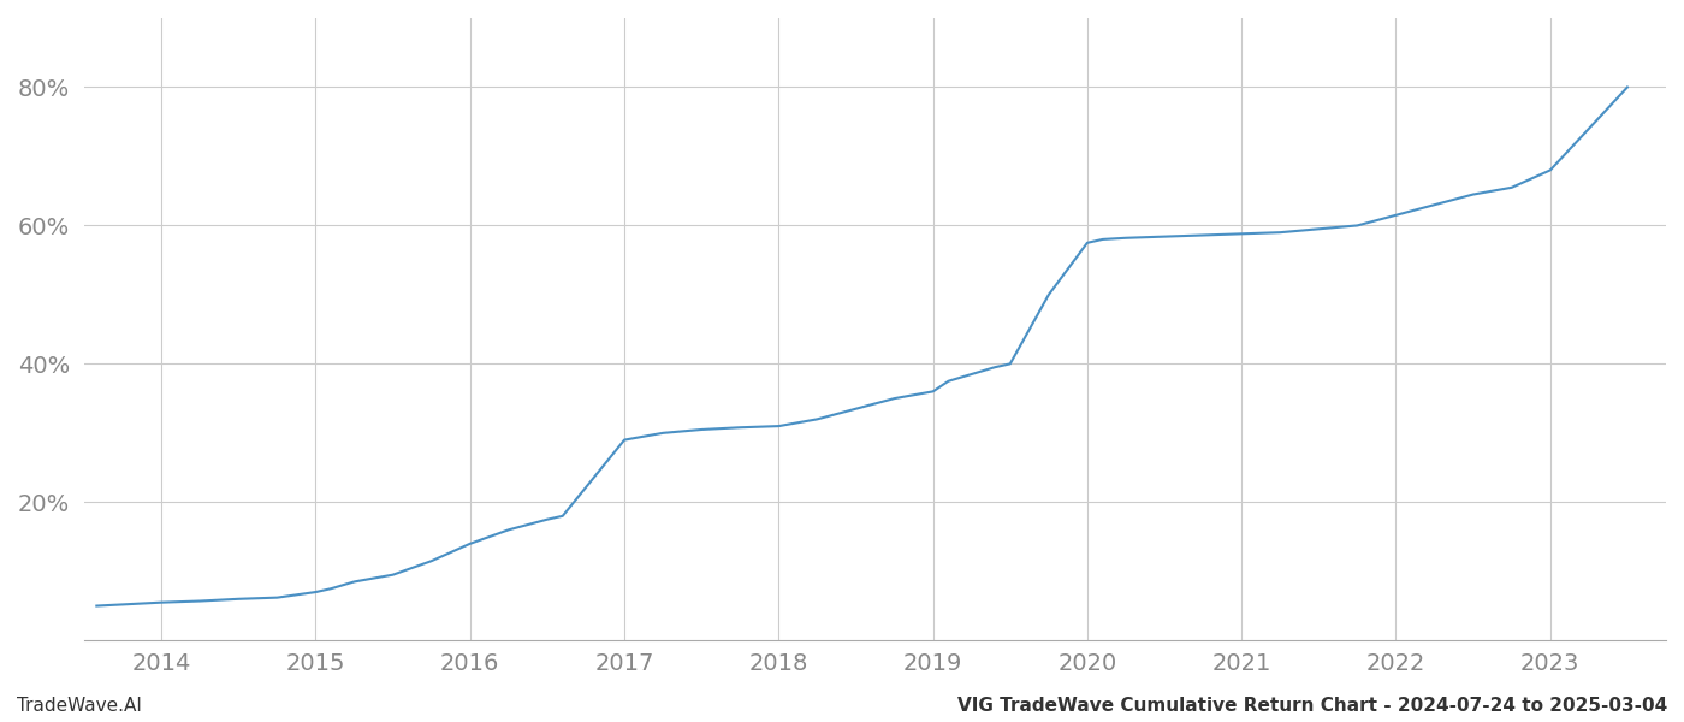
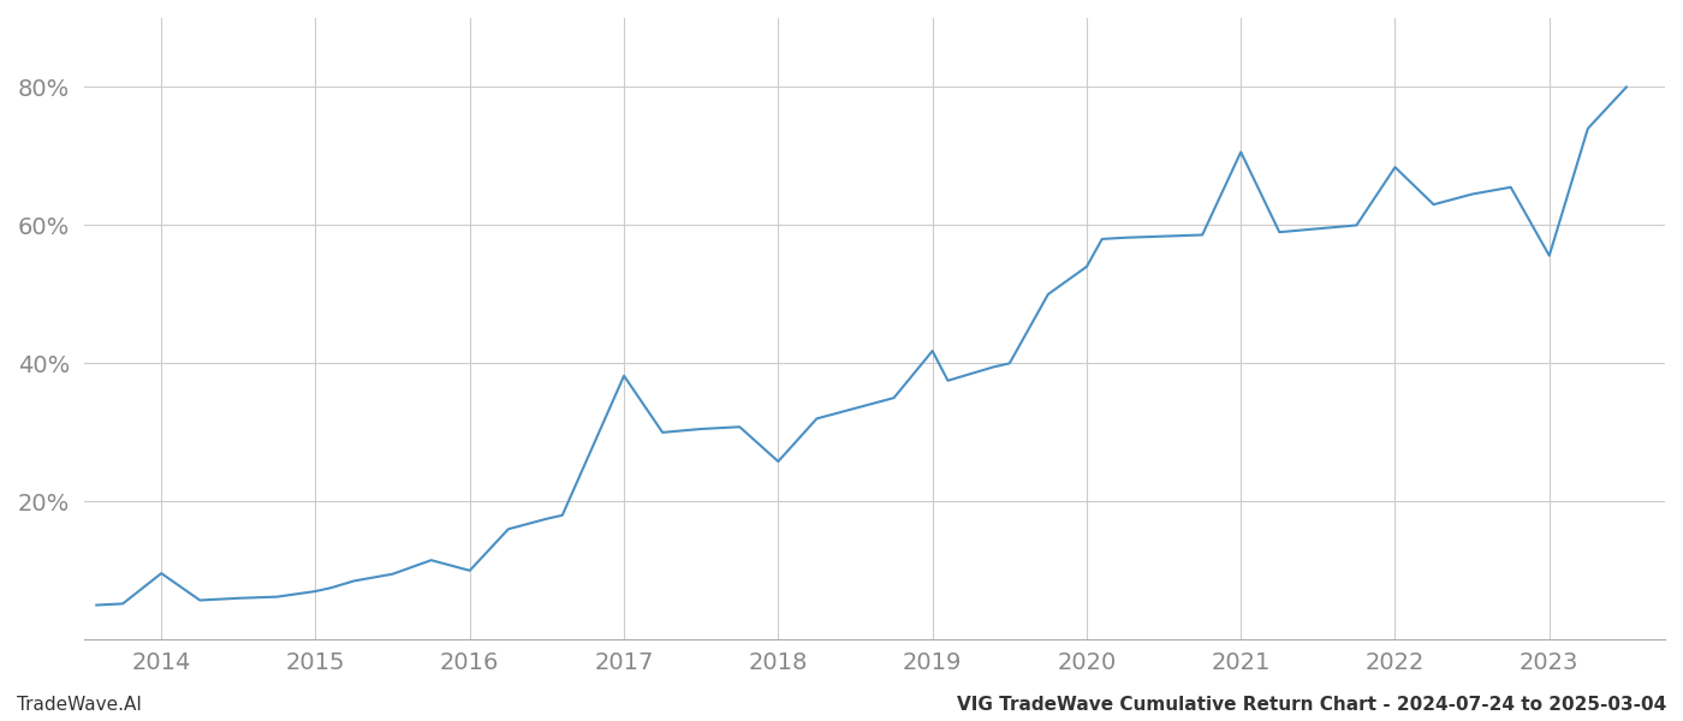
2014: 5.5% -> 9.6%
2016: 14.0% -> 10.0%
2017: 29.0% -> 38.2%
2018: 31.0% -> 25.8%
2019: 36.0% -> 41.8%
2020: 57.5% -> 54.0%
2021: 58.8% -> 70.6%
2022: 61.5% -> 68.4%
2023: 68.0% -> 55.6%
